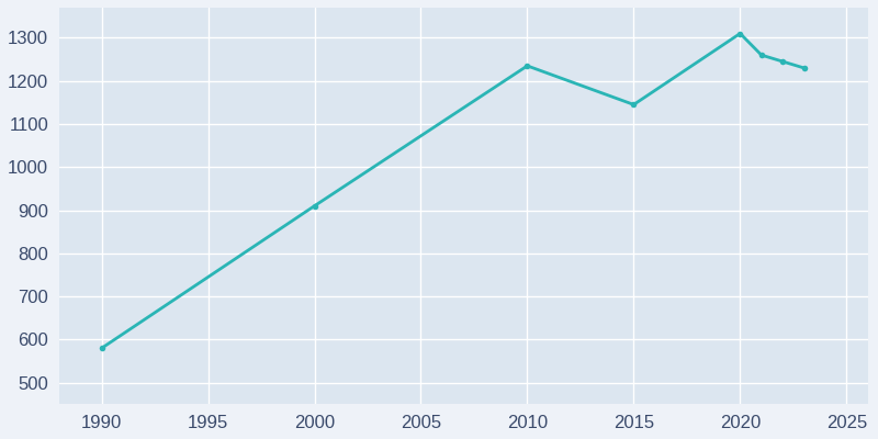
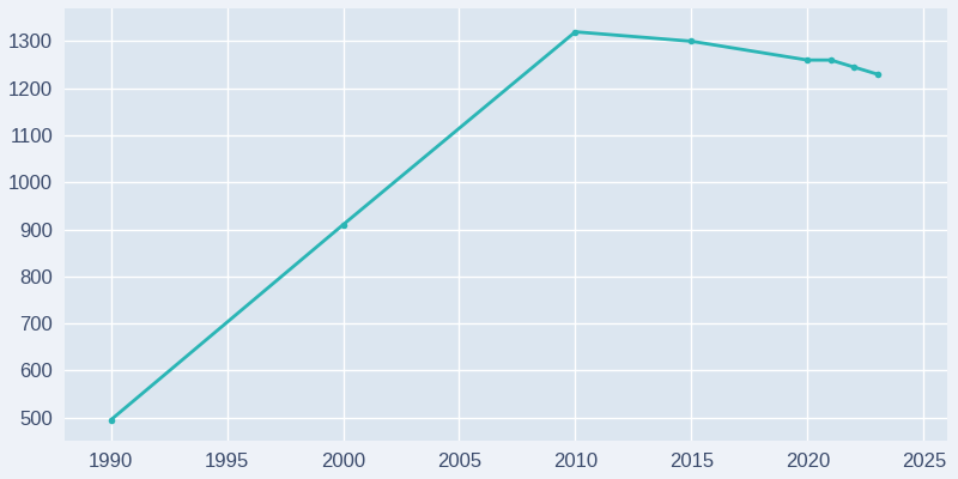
1990: 580 -> 495
2010: 1235 -> 1320
2015: 1145 -> 1300
2020: 1310 -> 1260
